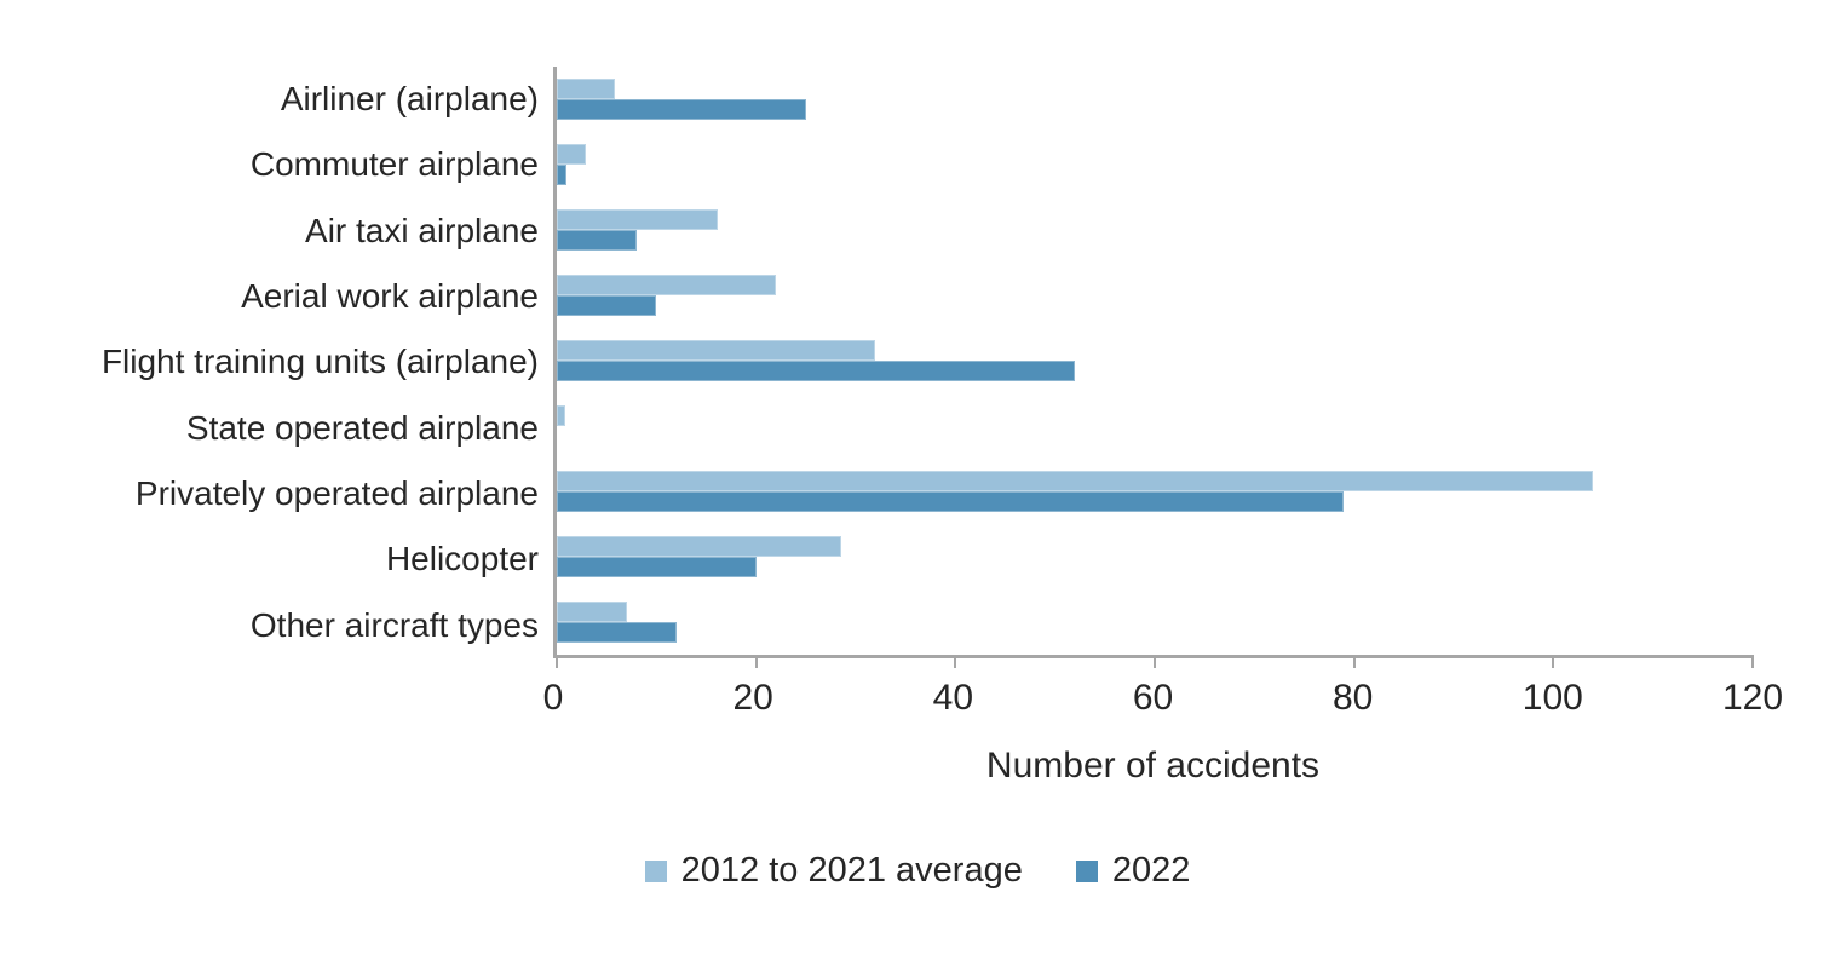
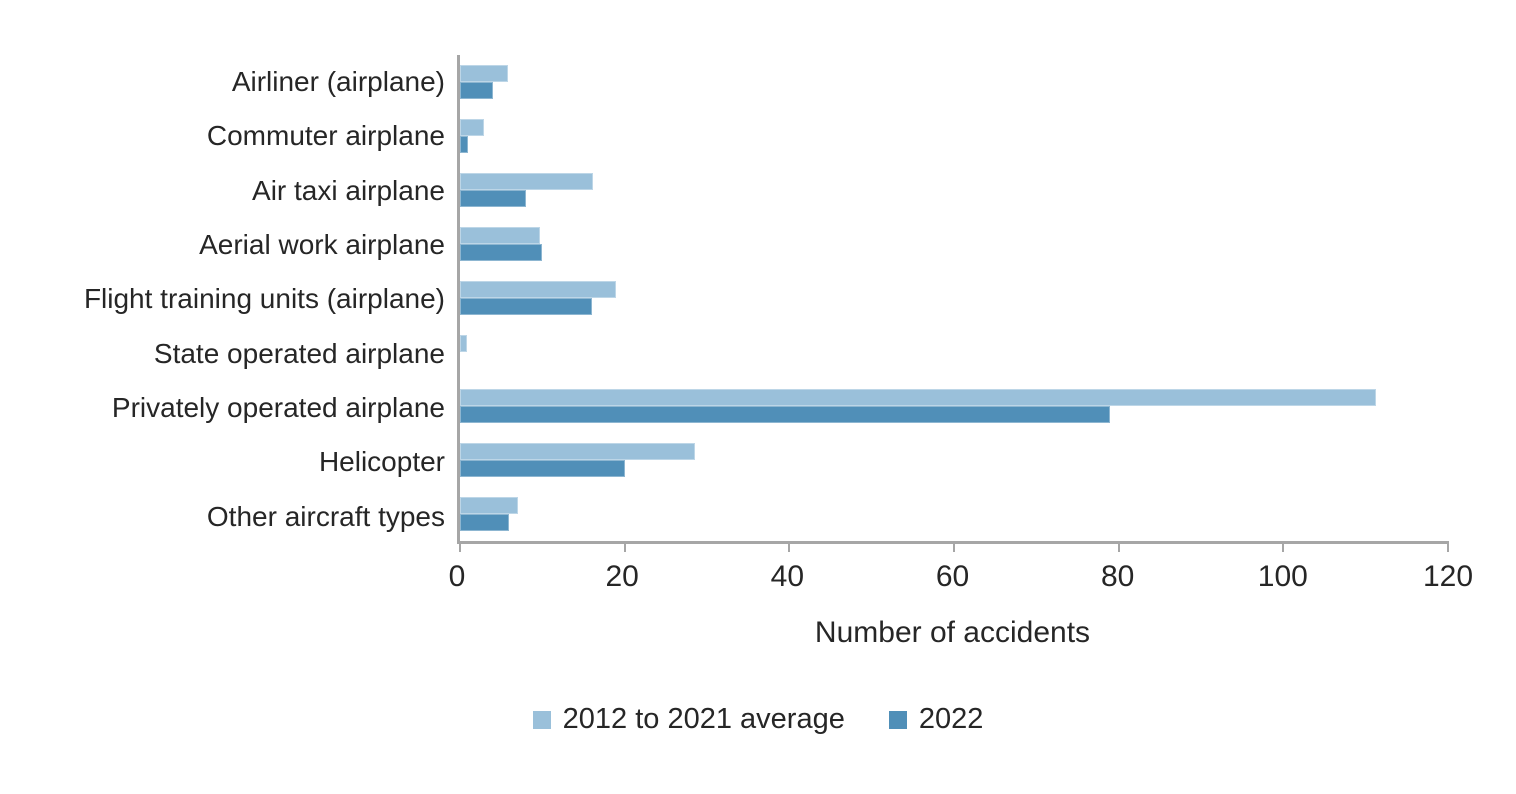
2022/Airliner (airplane): 25 -> 4
2012 to 2021 average/Aerial work airplane: 22 -> 10
2012 to 2021 average/Flight training units (airplane): 32 -> 19
2022/Flight training units (airplane): 52 -> 16
2012 to 2021 average/Privately operated airplane: 104 -> 111
2022/Other aircraft types: 12 -> 6
